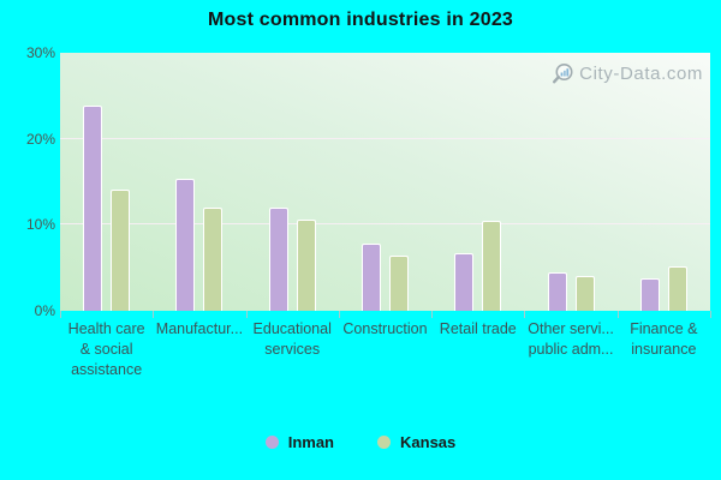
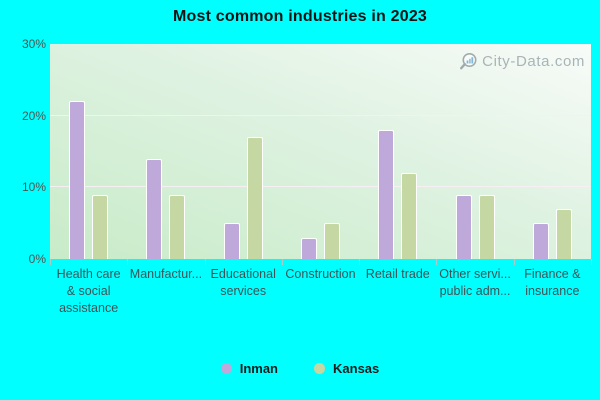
Inman/Health care & social assistance: 24% -> 22%
Kansas/Health care & social assistance: 14% -> 9%
Inman/Manufactur...: 15% -> 14%
Kansas/Manufactur...: 12% -> 9%
Inman/Educational services: 12% -> 5%
Kansas/Educational services: 11% -> 17%
Inman/Construction: 8% -> 3%
Kansas/Construction: 6% -> 5%
Inman/Retail trade: 7% -> 18%
Kansas/Retail trade: 10% -> 12%
Inman/Other servi... public adm...: 4% -> 9%
Kansas/Other servi... public adm...: 4% -> 9%
Inman/Finance & insurance: 4% -> 5%
Kansas/Finance & insurance: 5% -> 7%
